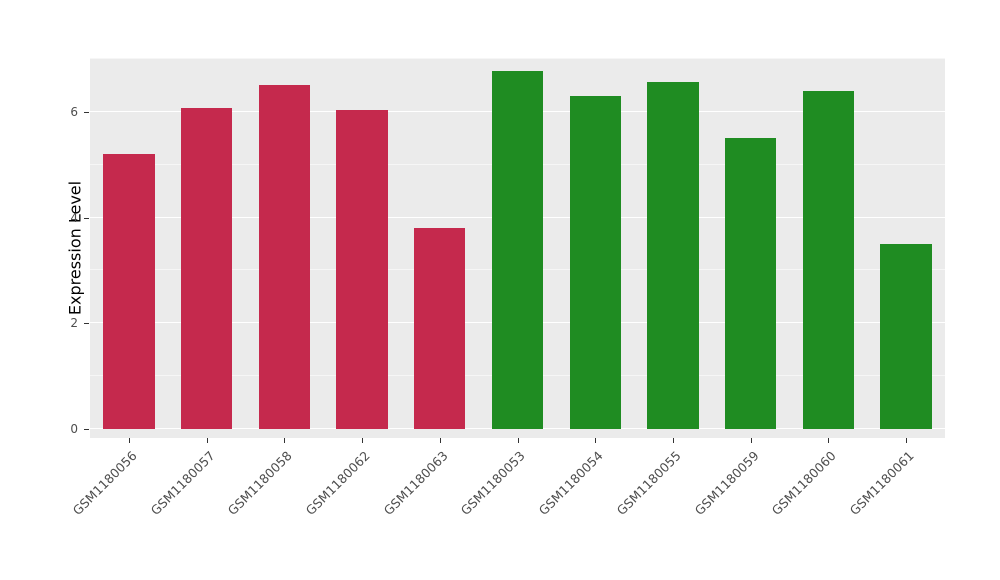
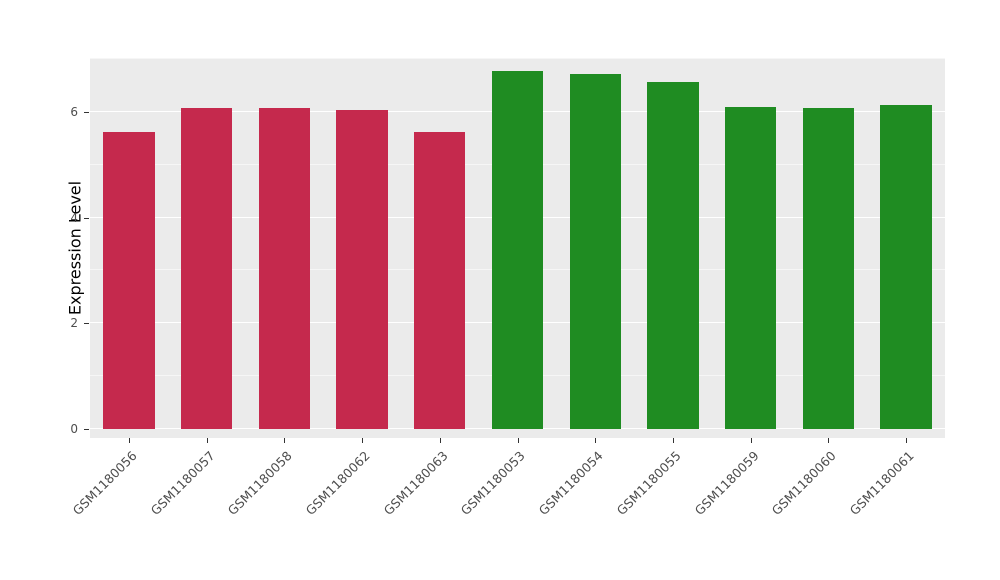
GSM1180056: 5.2 -> 5.6
GSM1180058: 6.5 -> 6.1
GSM1180063: 3.8 -> 5.6
GSM1180054: 6.3 -> 6.7
GSM1180059: 5.5 -> 6.1
GSM1180060: 6.4 -> 6.1
GSM1180061: 3.5 -> 6.1
